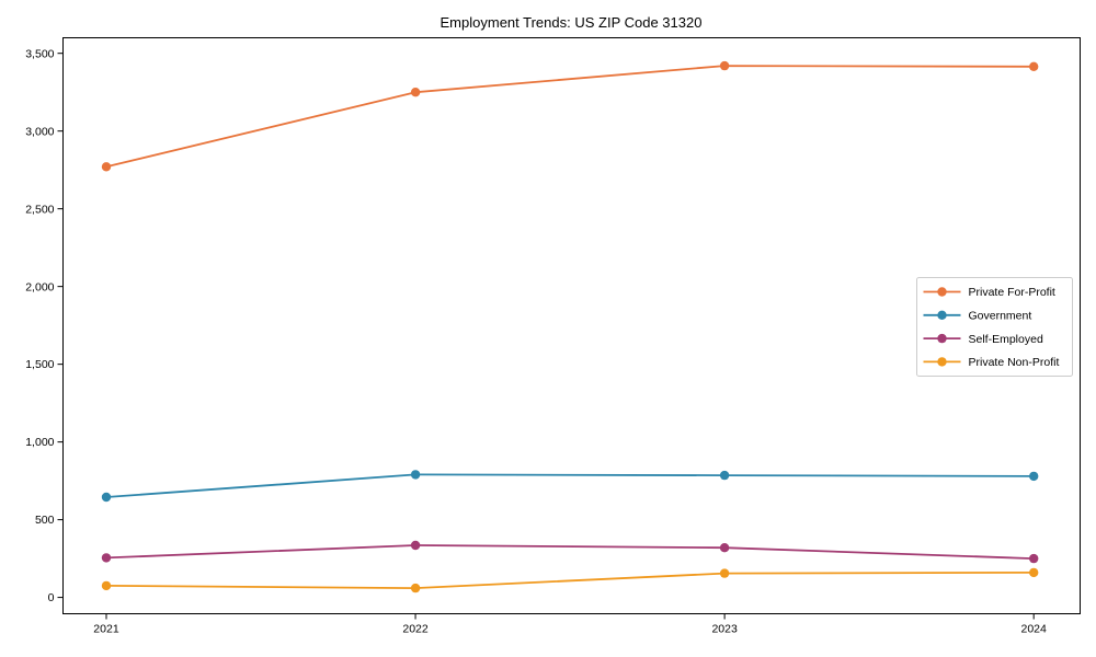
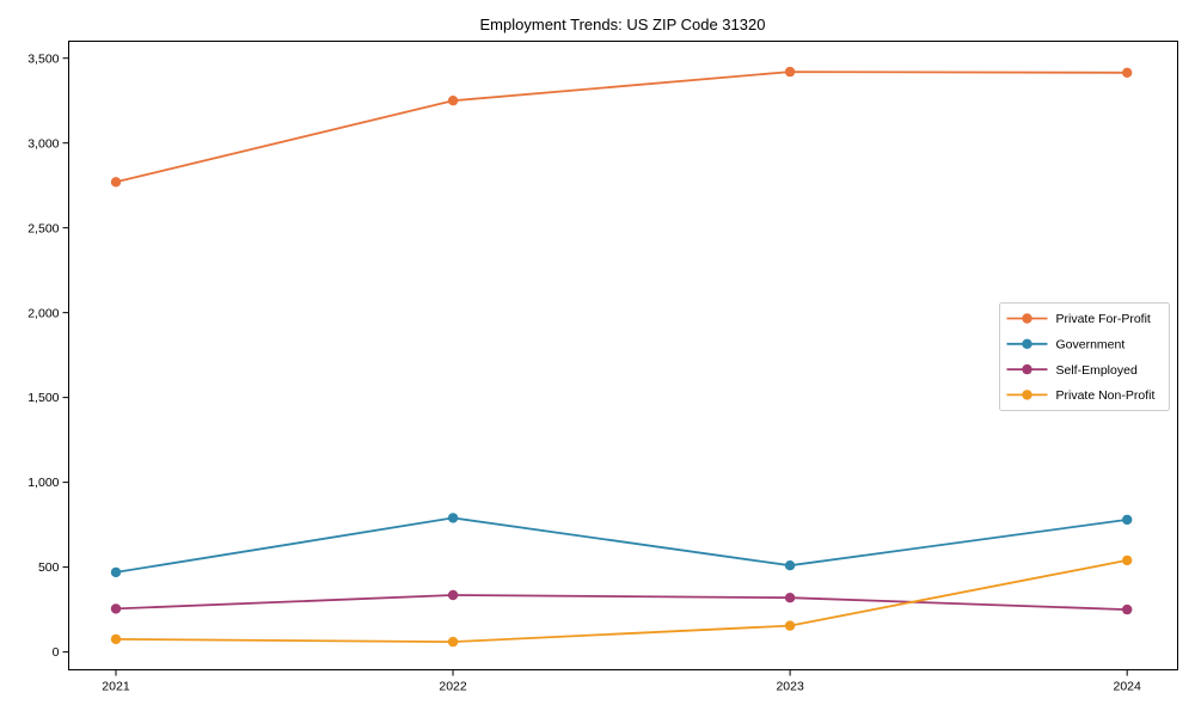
Government/2021: 640 -> 470
Government/2023: 780 -> 510
Private Non-Profit/2024: 160 -> 540
